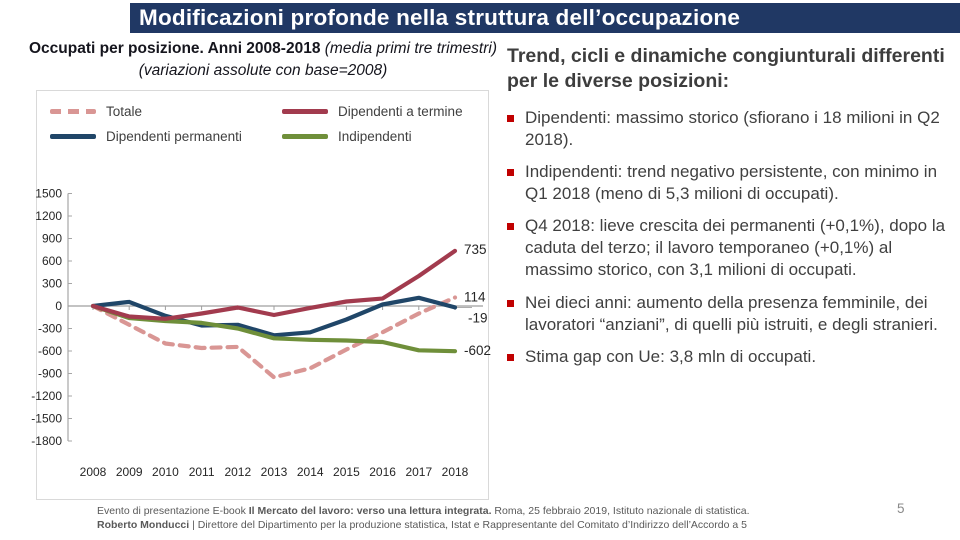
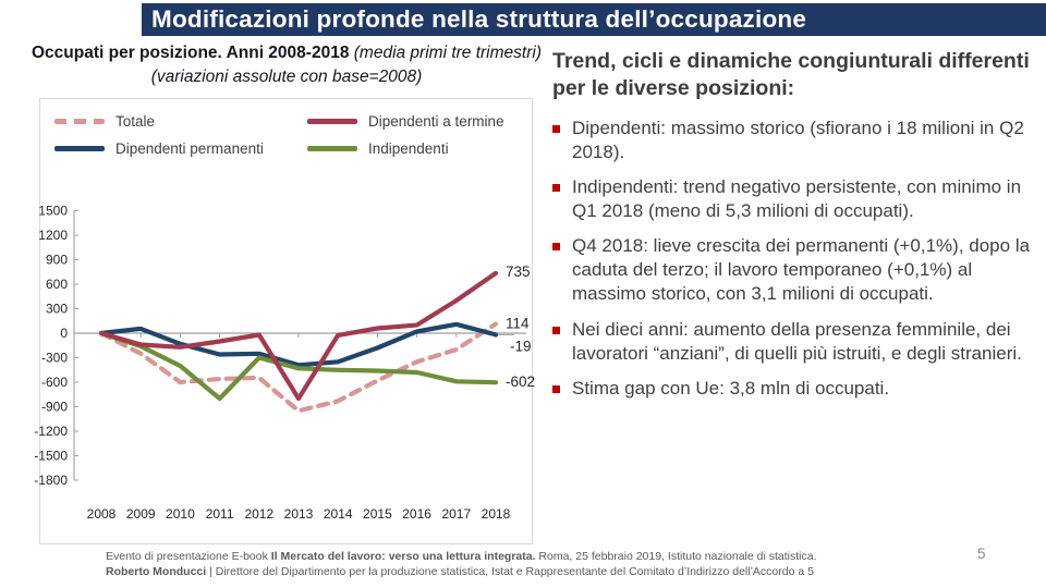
Totale/2010: -500 -> -600
Indipendenti/2010: -200 -> -400
Indipendenti/2011: -200 -> -800
Dipendenti a termine/2013: -100 -> -800
Totale/2017: -100 -> -200
